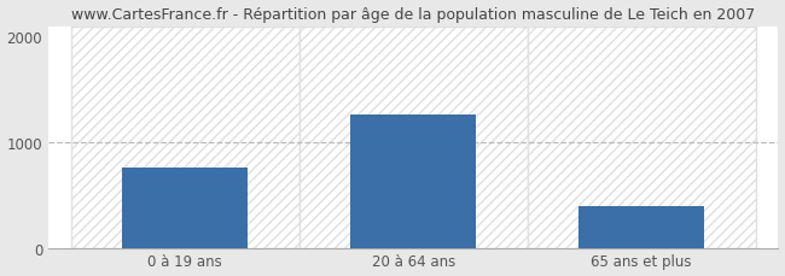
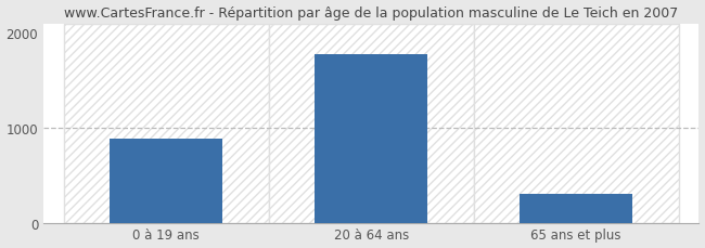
0 à 19 ans: 760 -> 880
20 à 64 ans: 1260 -> 1780
65 ans et plus: 400 -> 300
